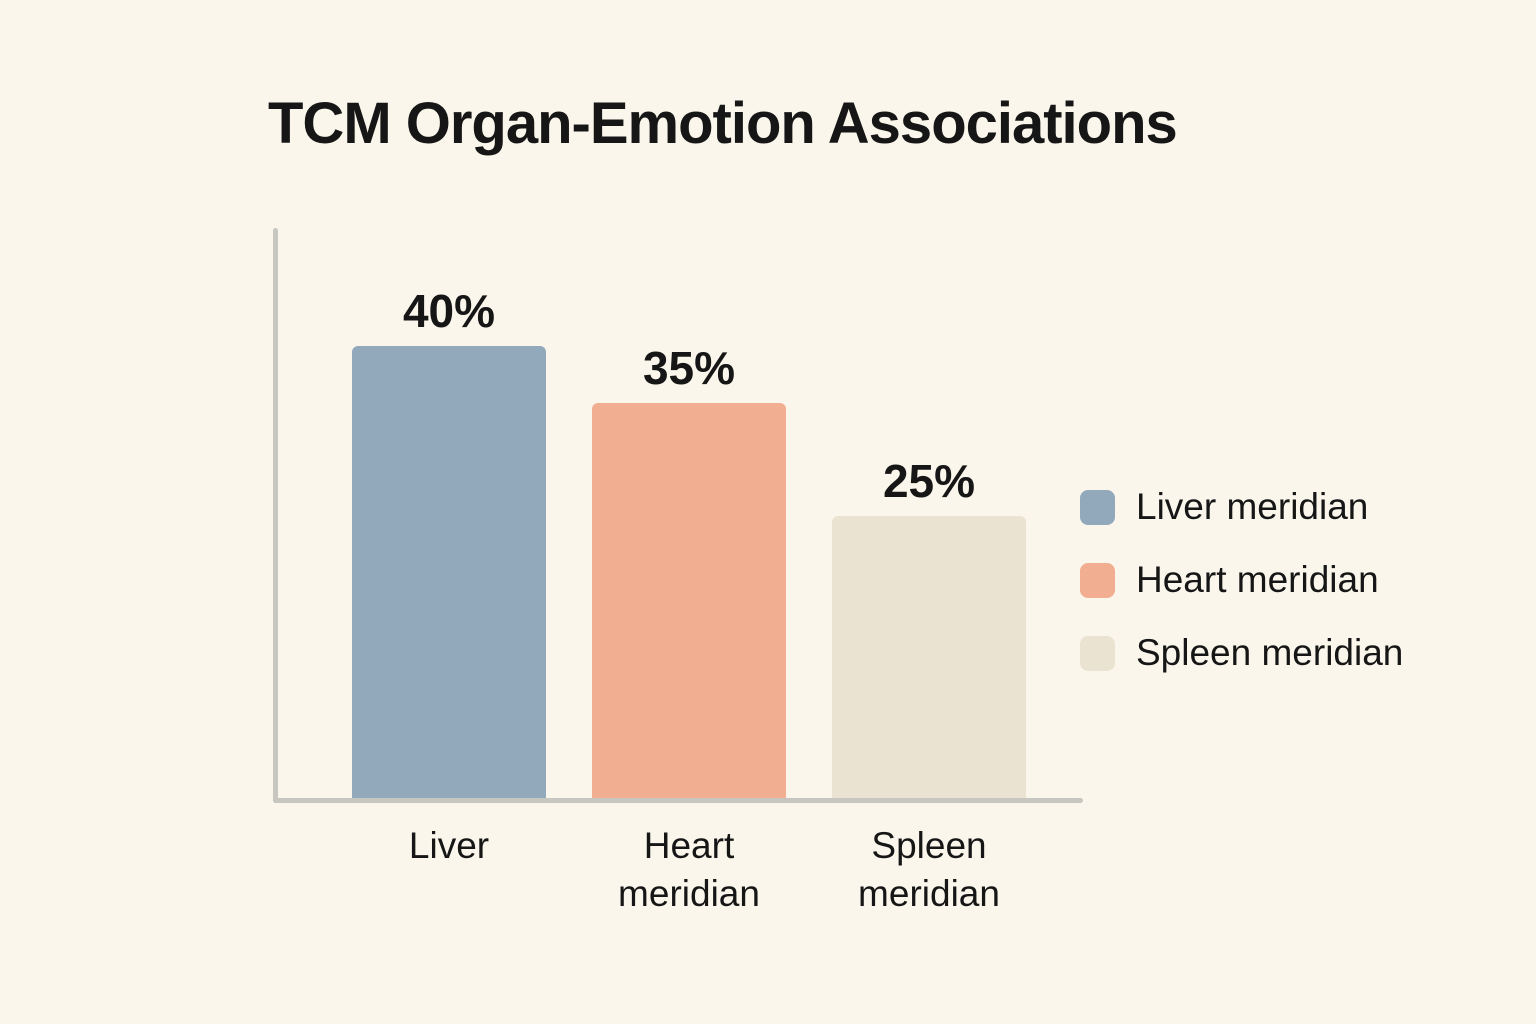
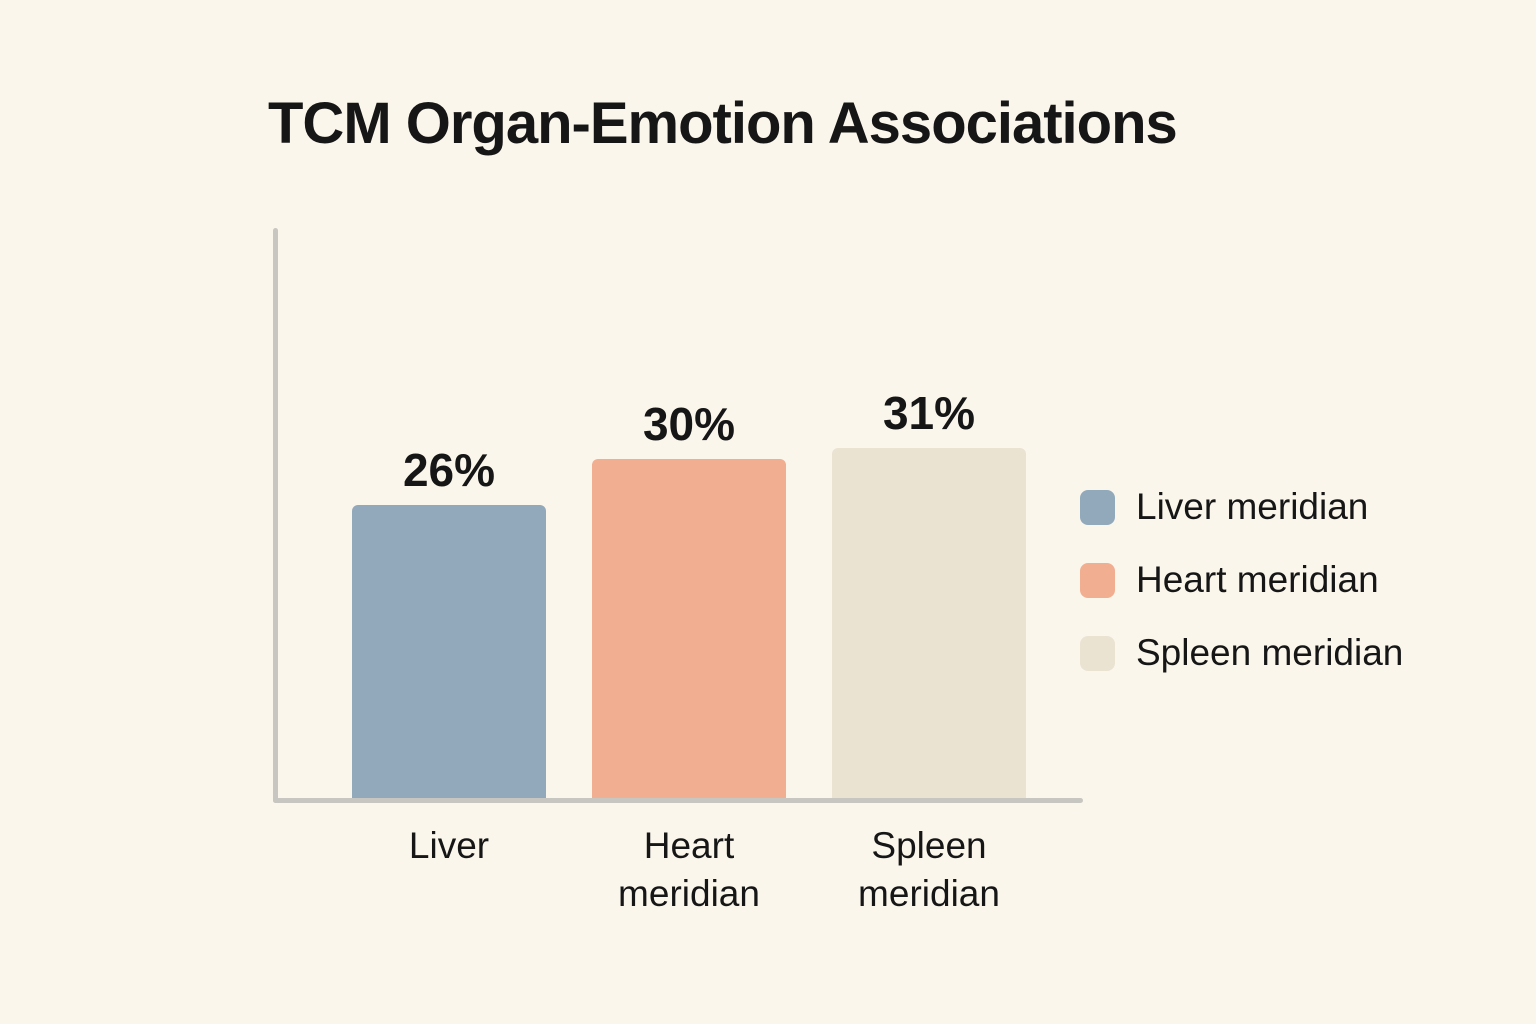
Liver: 40% -> 26%
Heart meridian: 35% -> 30%
Spleen meridian: 25% -> 31%
